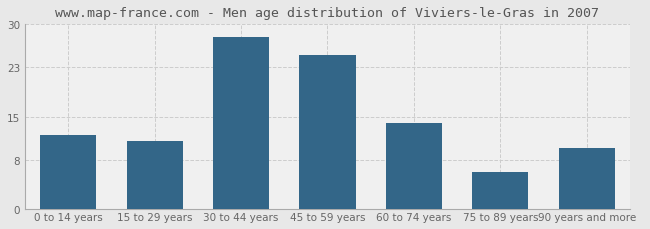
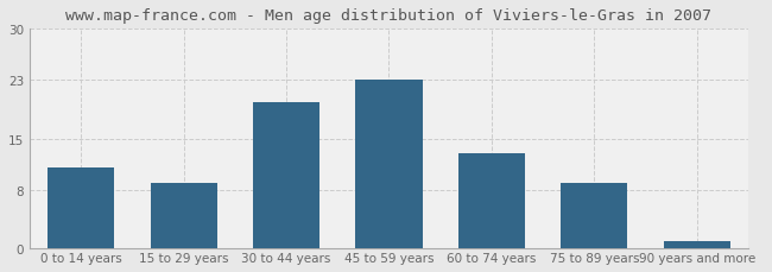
0 to 14 years: 12 -> 11
15 to 29 years: 11 -> 9
30 to 44 years: 28 -> 20
45 to 59 years: 25 -> 23
60 to 74 years: 14 -> 13
75 to 89 years: 6 -> 9
90 years and more: 10 -> 1
